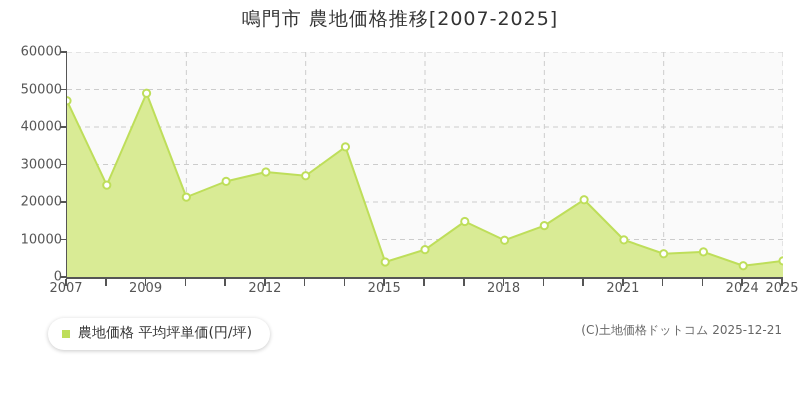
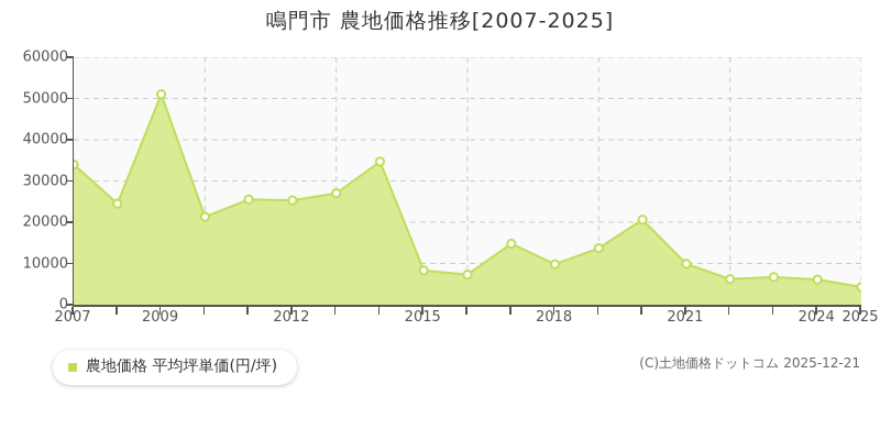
2007: 47000 -> 34000
2009: 49000 -> 51000
2012: 28000 -> 25000
2015: 4000 -> 8000
2024: 3000 -> 6000
